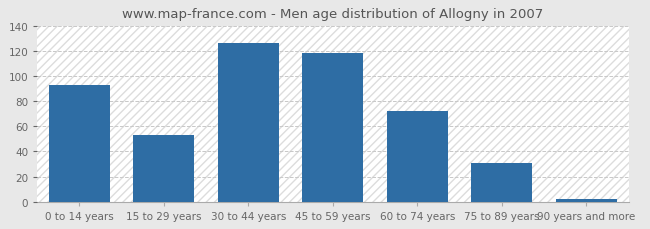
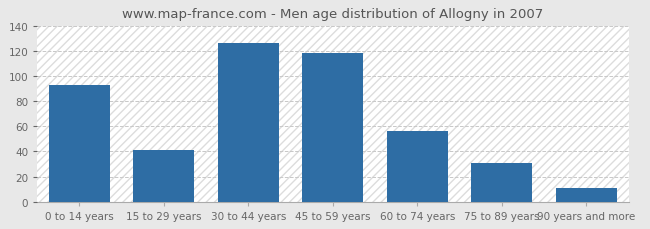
15 to 29 years: 53 -> 41
60 to 74 years: 72 -> 56
90 years and more: 2 -> 11
